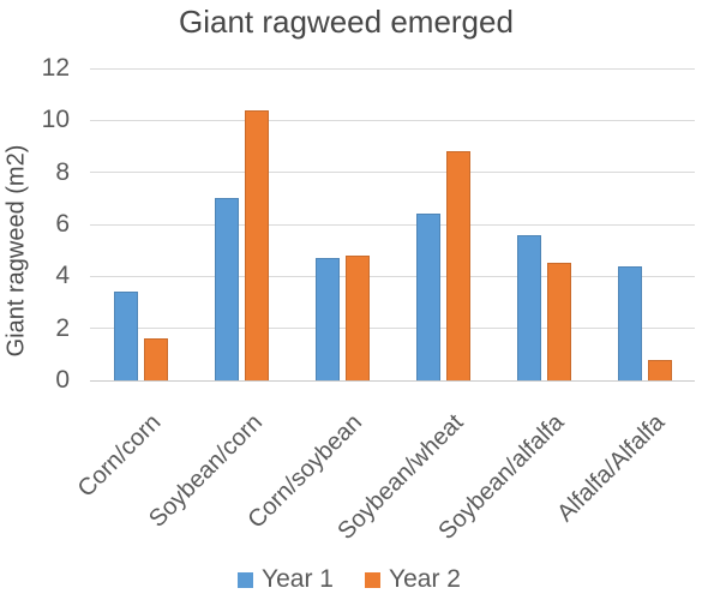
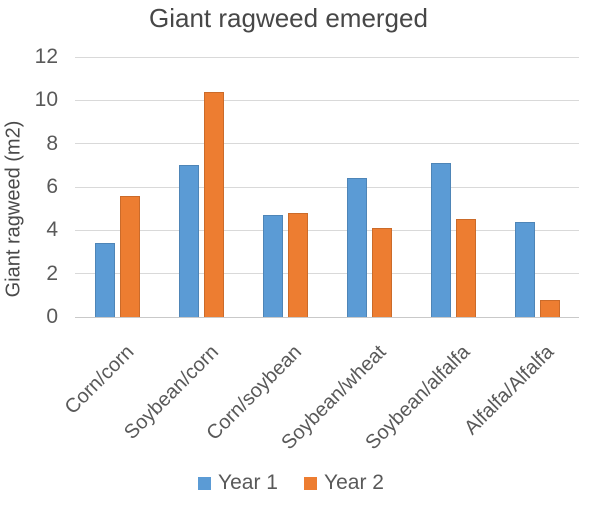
Year 2/Corn/corn: 1.6 -> 5.6
Year 2/Soybean/wheat: 8.8 -> 4.1
Year 1/Soybean/alfalfa: 5.6 -> 7.1
